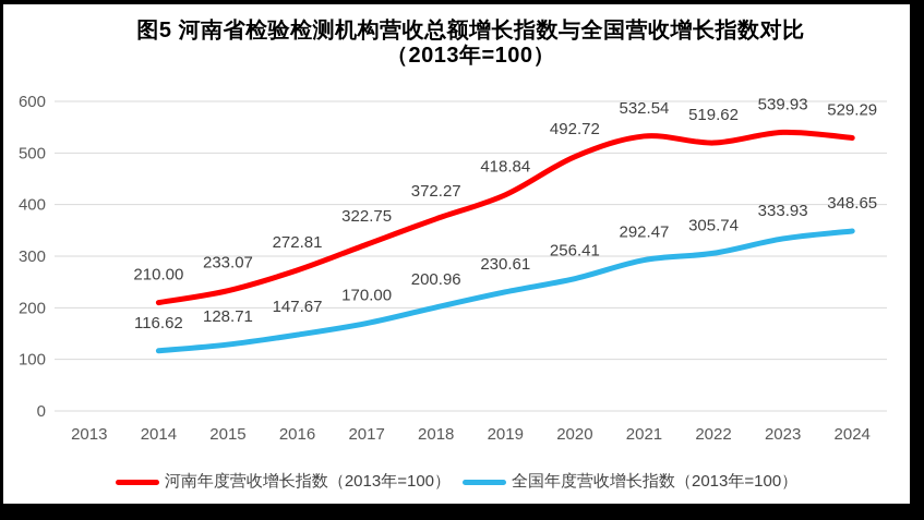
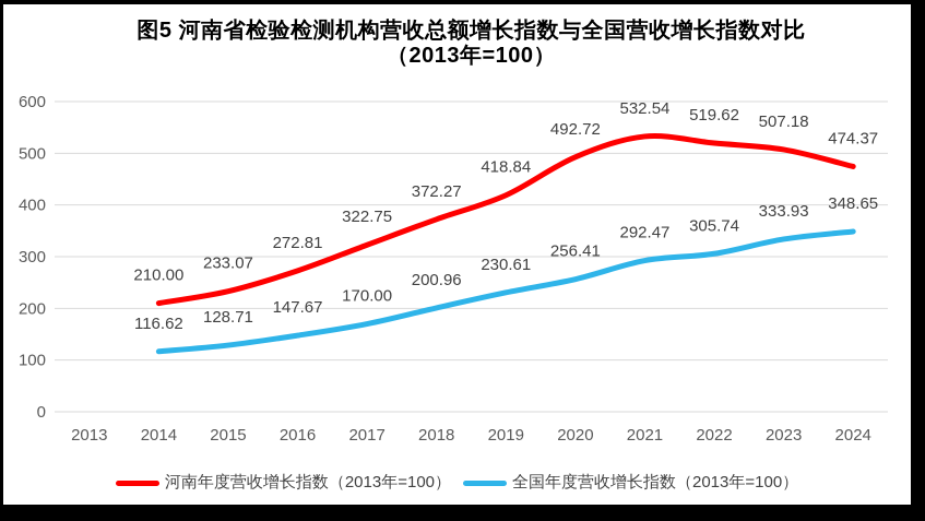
河南年度营收增长指数（2013年=100）/2023: 539.93 -> 507.18
河南年度营收增长指数（2013年=100）/2024: 529.29 -> 474.37
